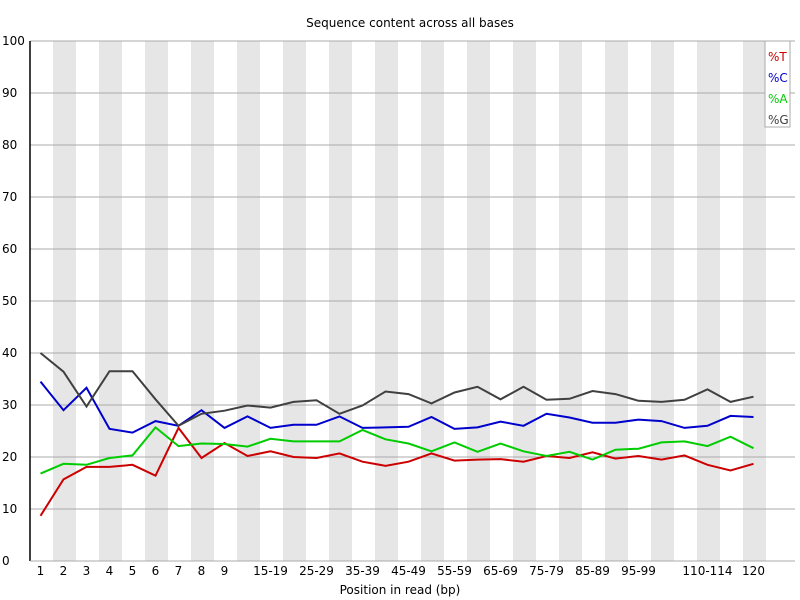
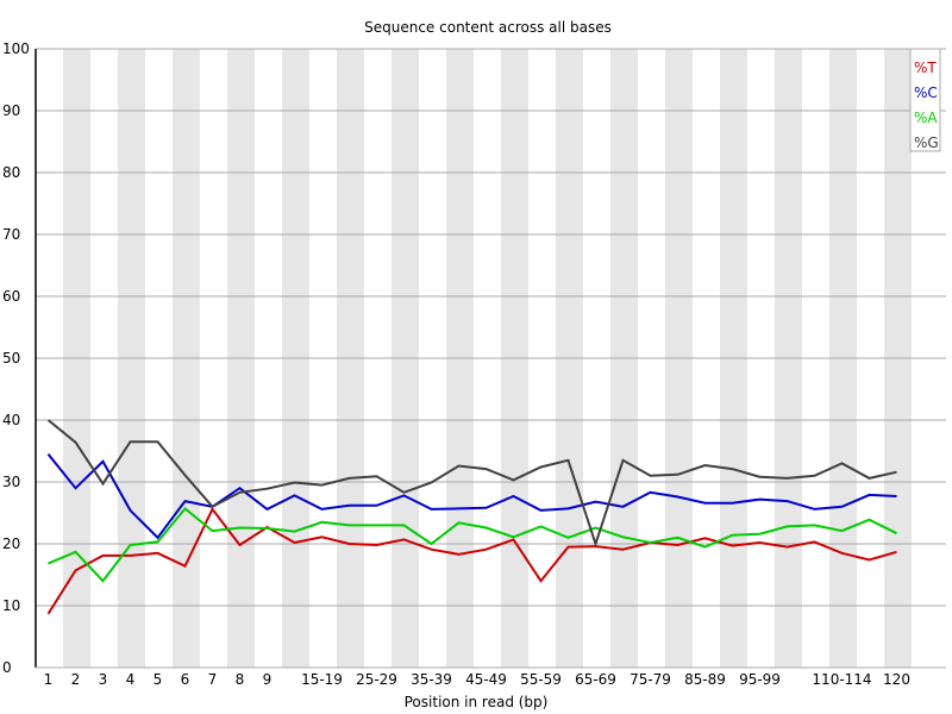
%A/3: 18 -> 14
%C/5: 25 -> 21
%A/35-39: 25 -> 20
%T/55-59: 19 -> 14
%G/65-69: 31 -> 20
